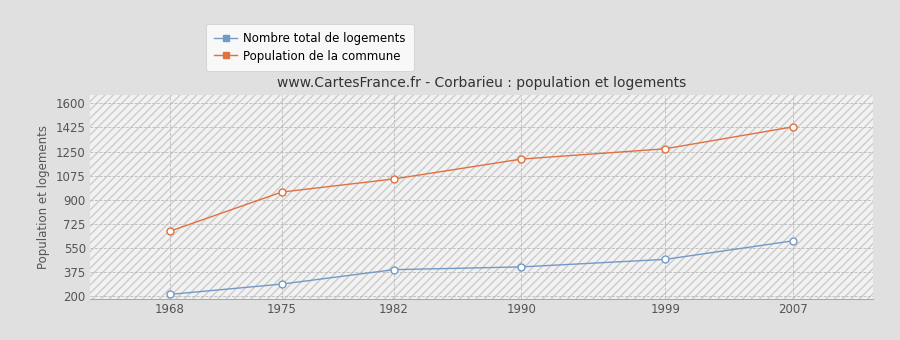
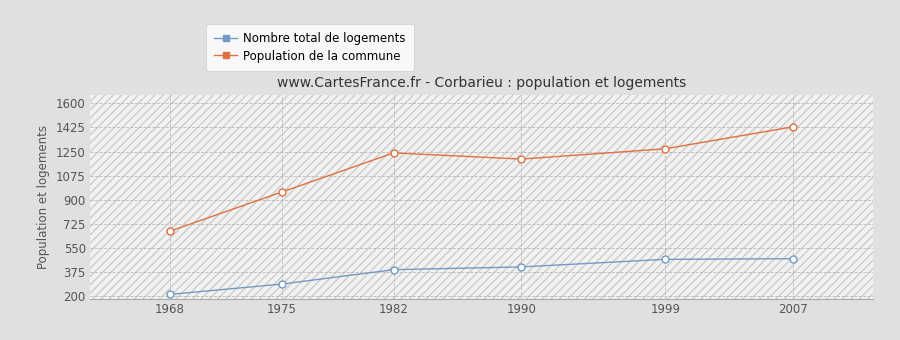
Population de la commune/1982: 1050 -> 1240
Nombre total de logements/2007: 600 -> 470
